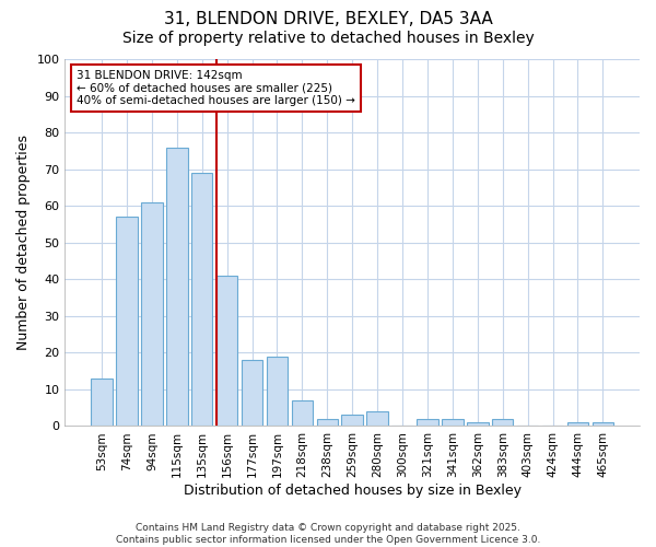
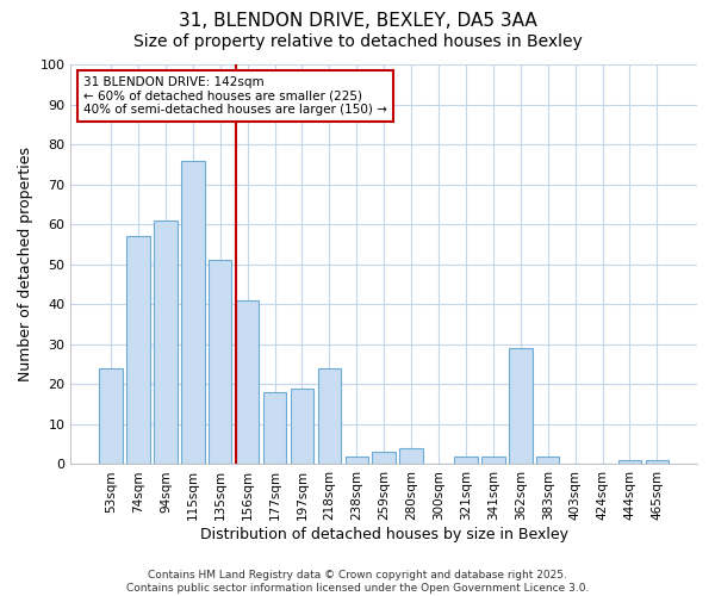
53sqm: 13 -> 24
135sqm: 69 -> 51
218sqm: 7 -> 24
362sqm: 1 -> 29
